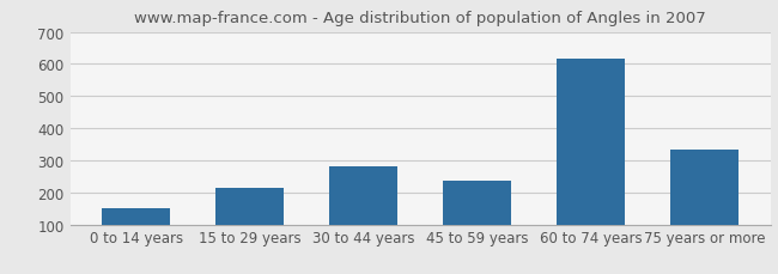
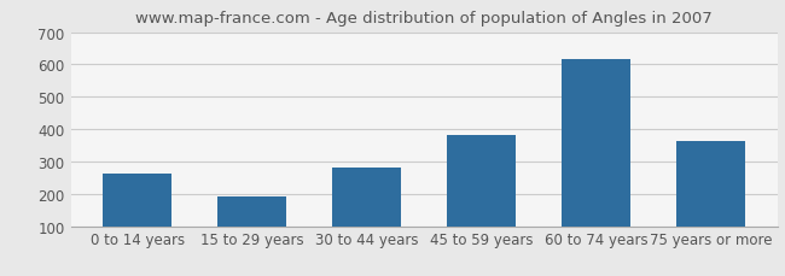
0 to 14 years: 150 -> 263
15 to 29 years: 215 -> 193
45 to 59 years: 235 -> 381
75 years or more: 335 -> 362
